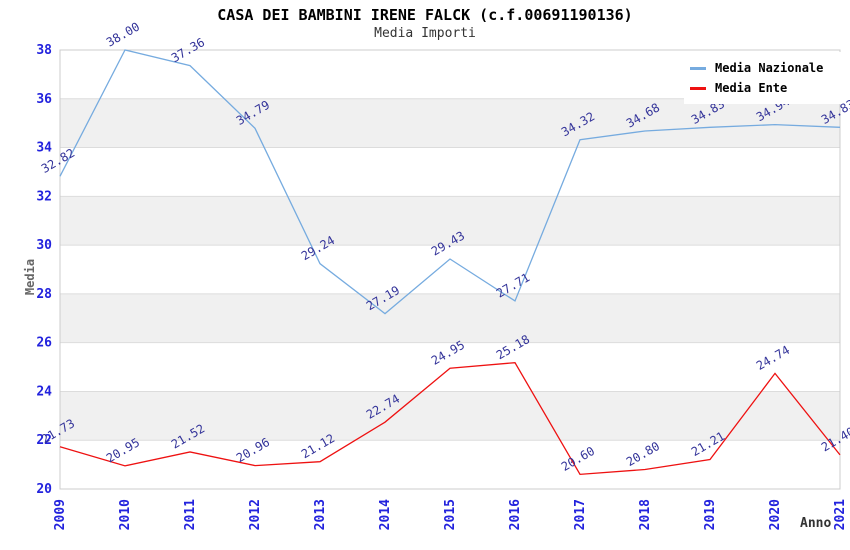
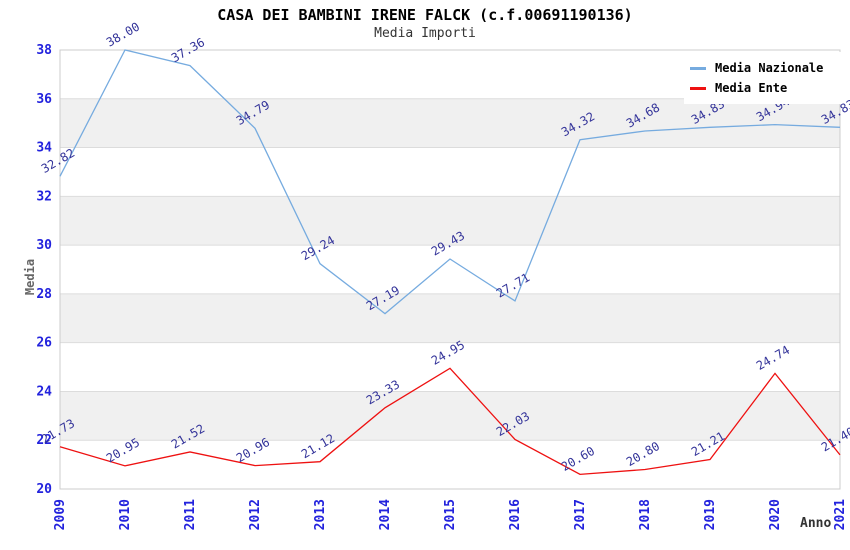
Media Ente/2014: 22.74 -> 23.33
Media Ente/2016: 25.18 -> 22.03
